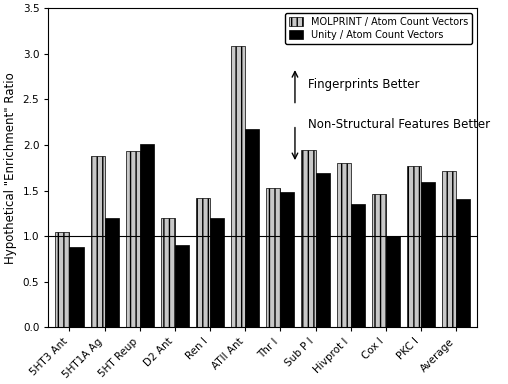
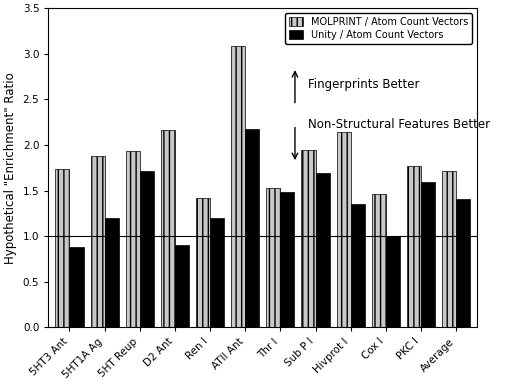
MOLPRINT / Atom Count Vectors/5HT3 Ant: 1.05 -> 1.74
Unity / Atom Count Vectors/5HT Reup: 2.01 -> 1.72
MOLPRINT / Atom Count Vectors/D2 Ant: 1.20 -> 2.16
MOLPRINT / Atom Count Vectors/Hivprot I: 1.80 -> 2.14
